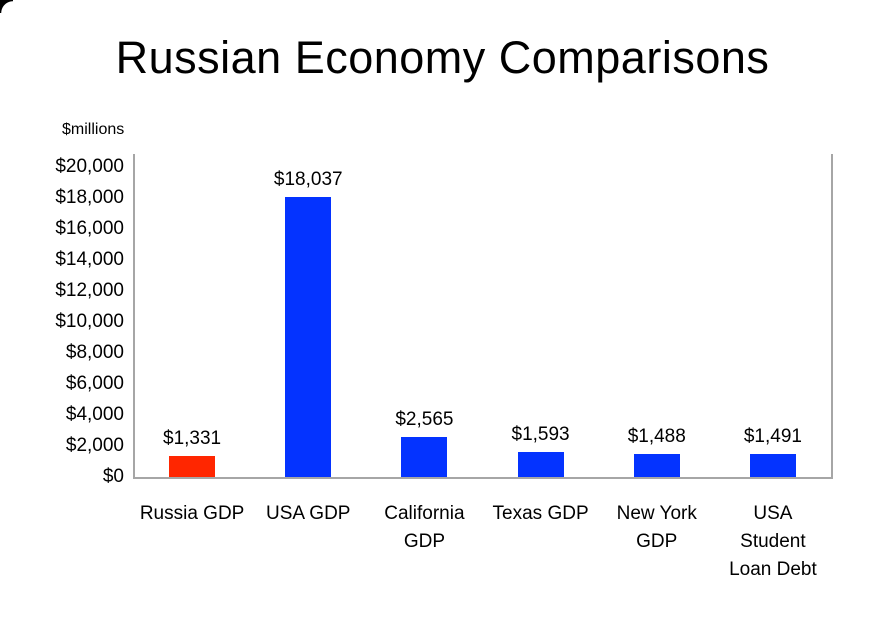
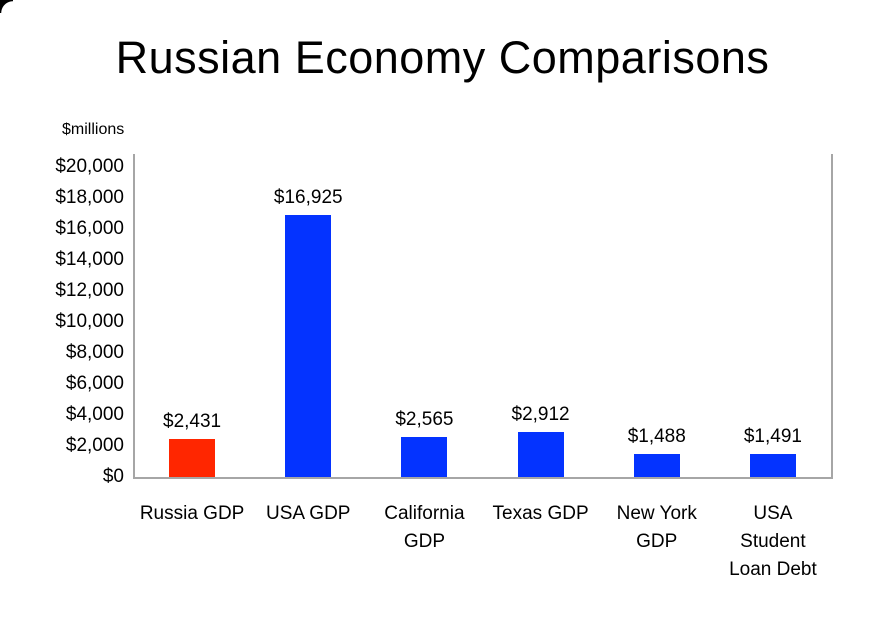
Russia GDP: $1,331 -> $2,431
USA GDP: $18,037 -> $16,925
Texas GDP: $1,593 -> $2,912
